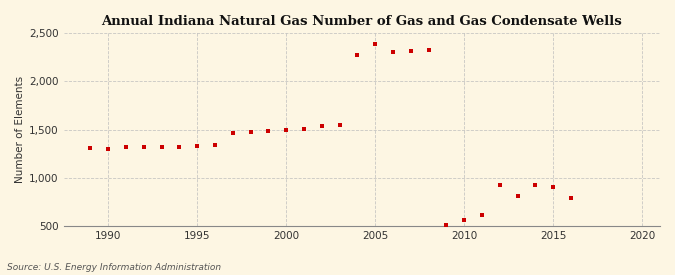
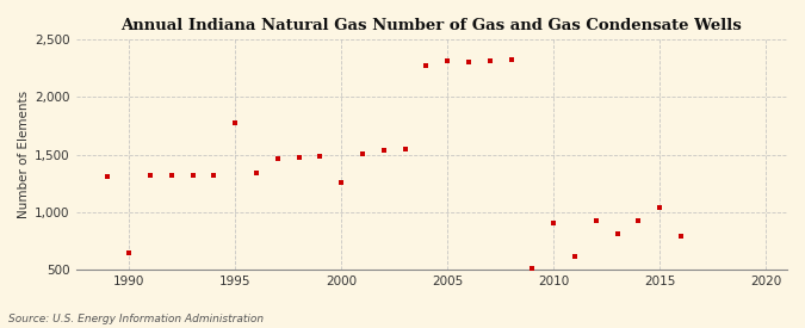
1990: 1,300 -> 640
1995: 1,330 -> 1,780
2000: 1,500 -> 1,260
2005: 2,390 -> 2,320
2010: 560 -> 900
2015: 900 -> 1,040
